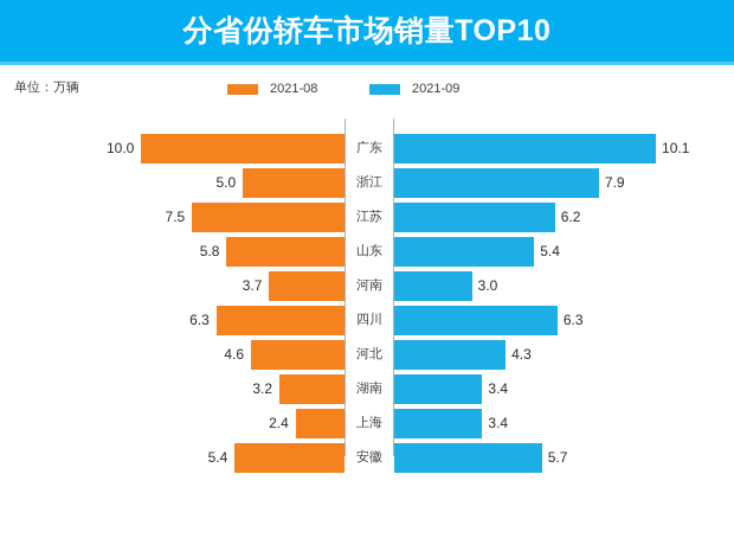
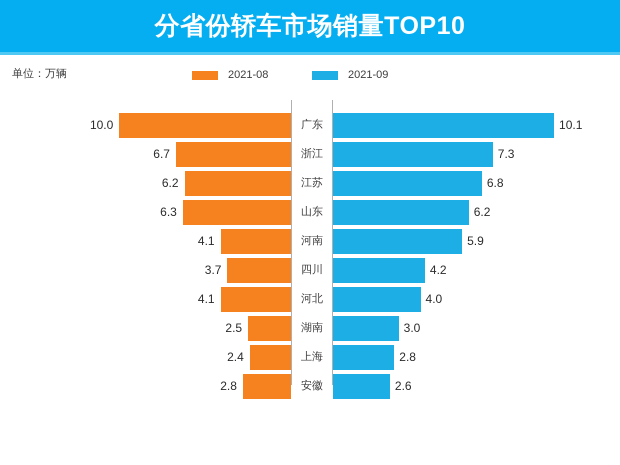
2021-08/浙江: 5.0 -> 6.7
2021-09/浙江: 7.9 -> 7.3
2021-08/江苏: 7.5 -> 6.2
2021-09/江苏: 6.2 -> 6.8
2021-08/山东: 5.8 -> 6.3
2021-09/山东: 5.4 -> 6.2
2021-08/河南: 3.7 -> 4.1
2021-09/河南: 3.0 -> 5.9
2021-08/四川: 6.3 -> 3.7
2021-09/四川: 6.3 -> 4.2
2021-08/河北: 4.6 -> 4.1
2021-09/河北: 4.3 -> 4.0
2021-08/湖南: 3.2 -> 2.5
2021-09/湖南: 3.4 -> 3.0
2021-09/上海: 3.4 -> 2.8
2021-08/安徽: 5.4 -> 2.8
2021-09/安徽: 5.7 -> 2.6
